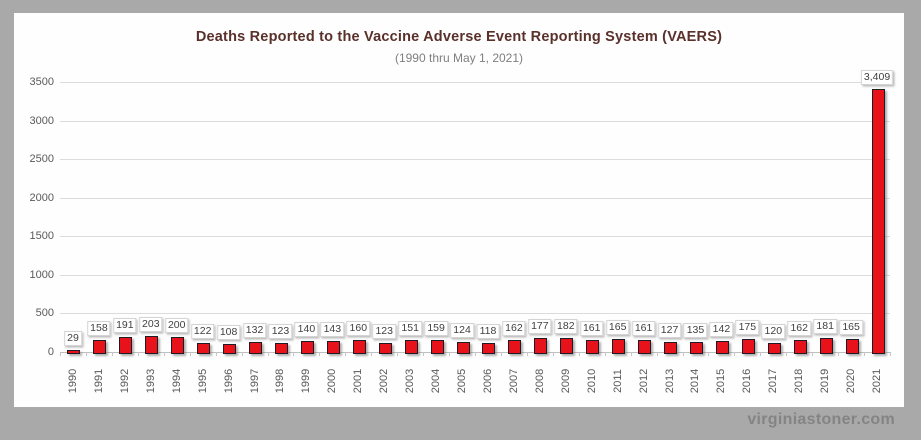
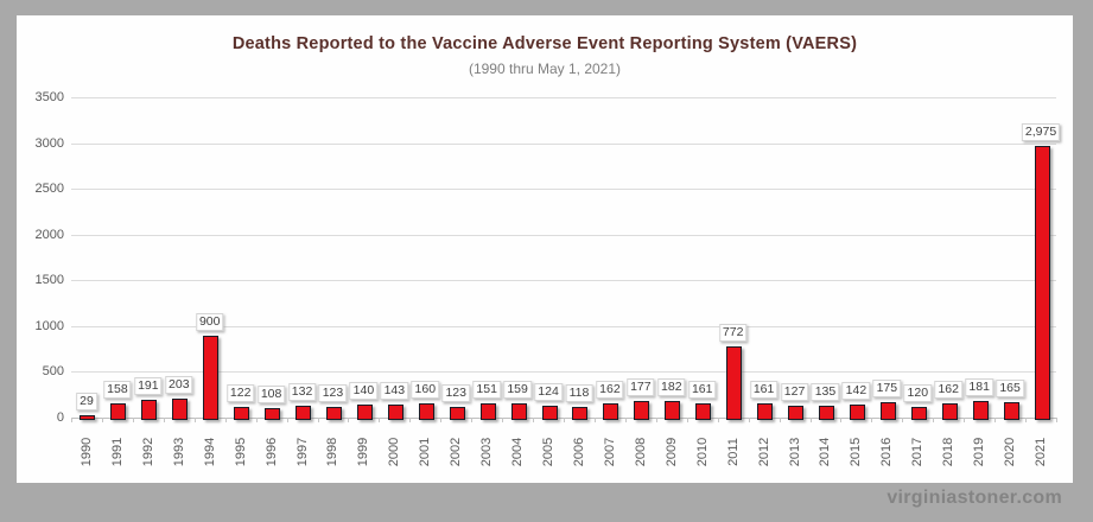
1994: 200 -> 900
2011: 165 -> 772
2021: 3,409 -> 2,975
